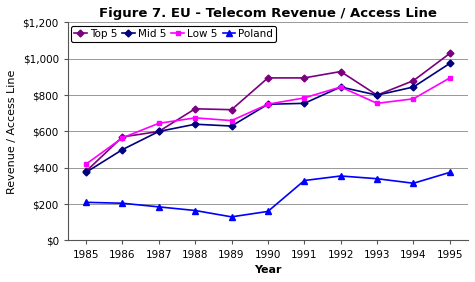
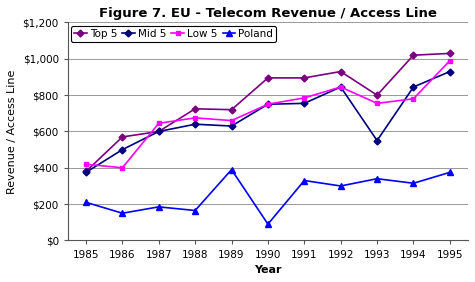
Low 5/1986: $560 -> $400
Poland/1986: $200 -> $150
Poland/1989: $130 -> $390
Poland/1990: $160 -> $90
Poland/1992: $360 -> $300
Mid 5/1993: $800 -> $550
Top 5/1994: $880 -> $1,020
Mid 5/1995: $980 -> $930
Low 5/1995: $900 -> $990
